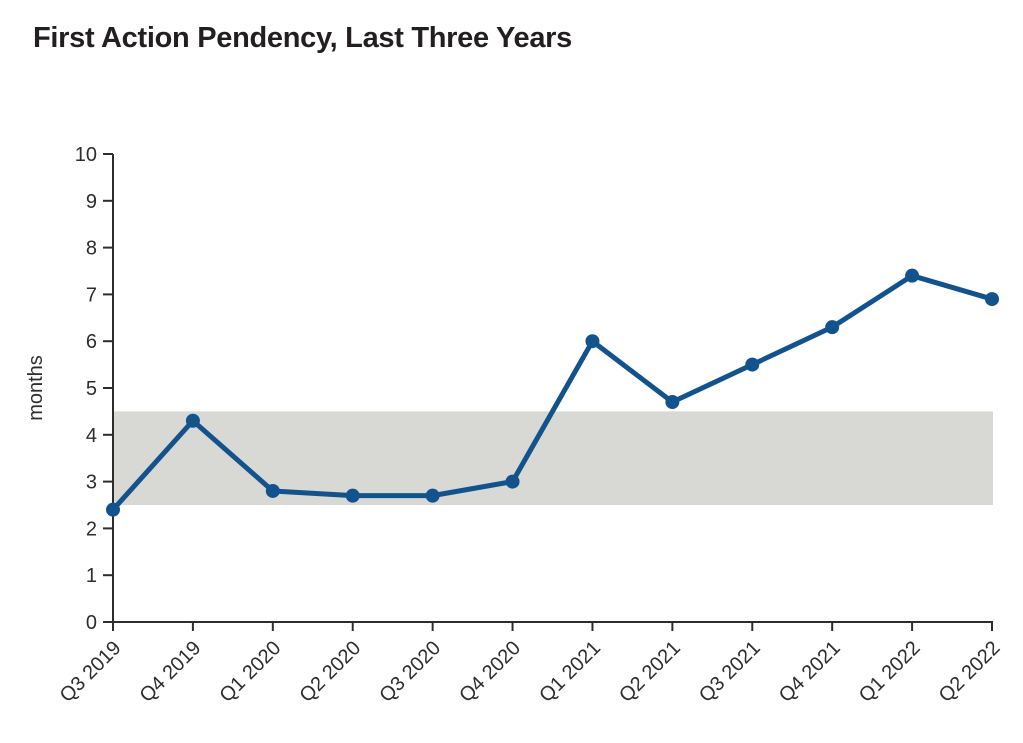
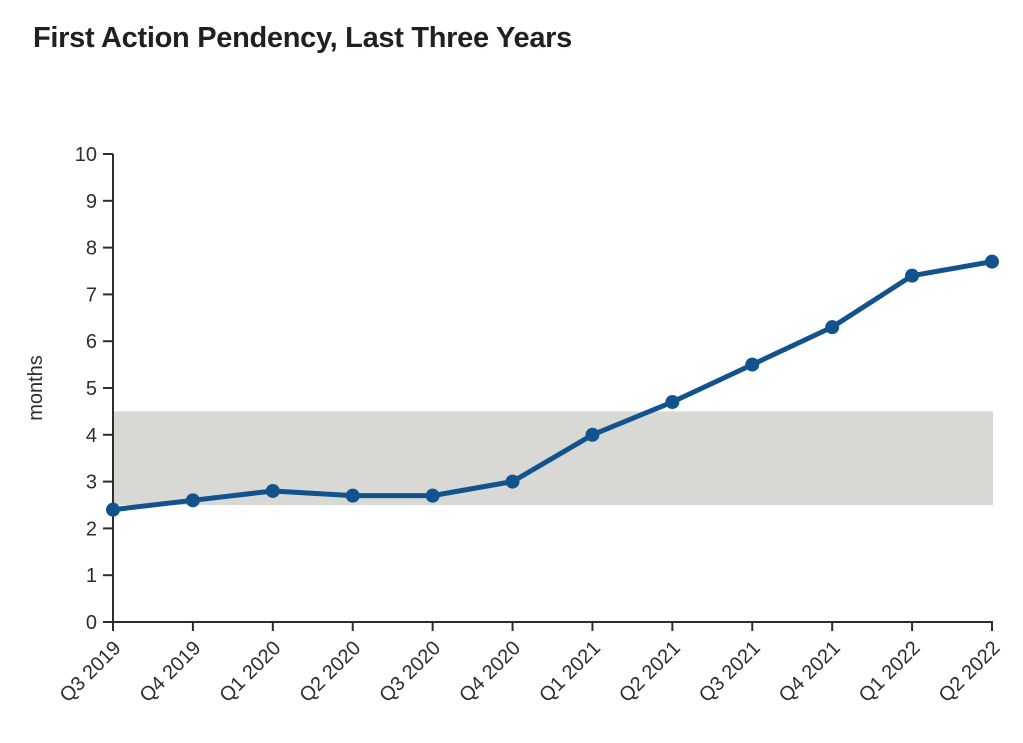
Q4 2019: 4.3 -> 2.6
Q1 2021: 6.0 -> 4.0
Q2 2022: 6.9 -> 7.7
